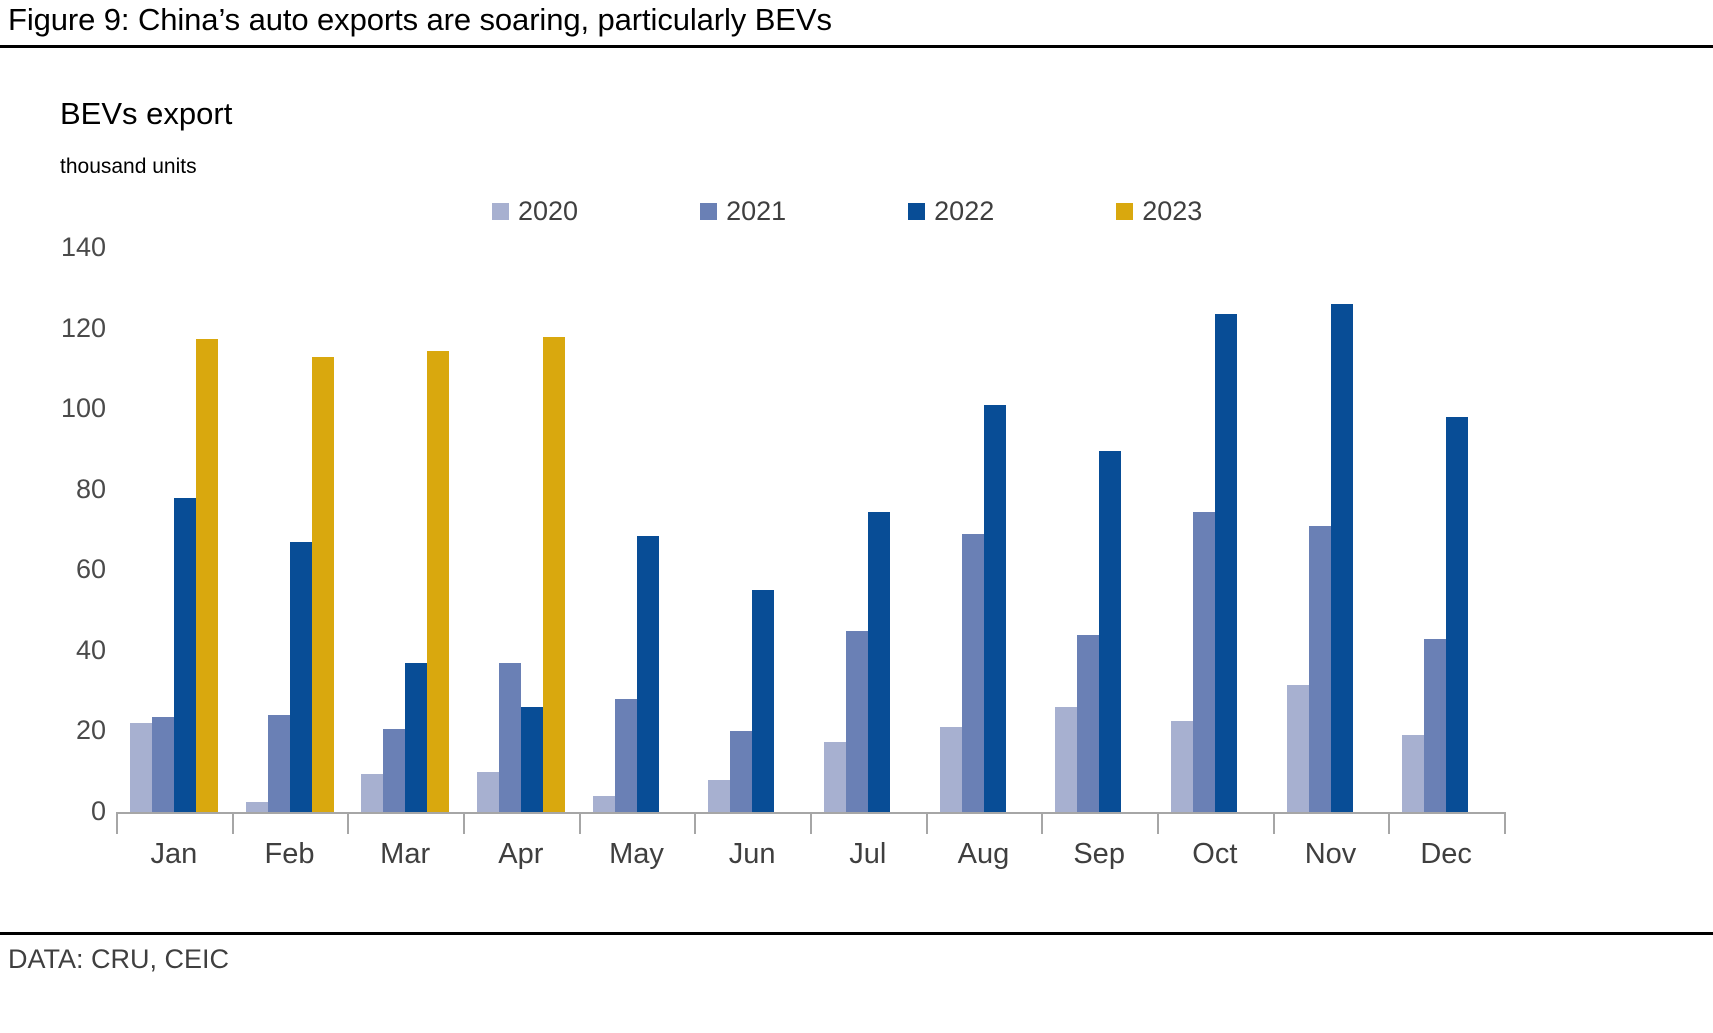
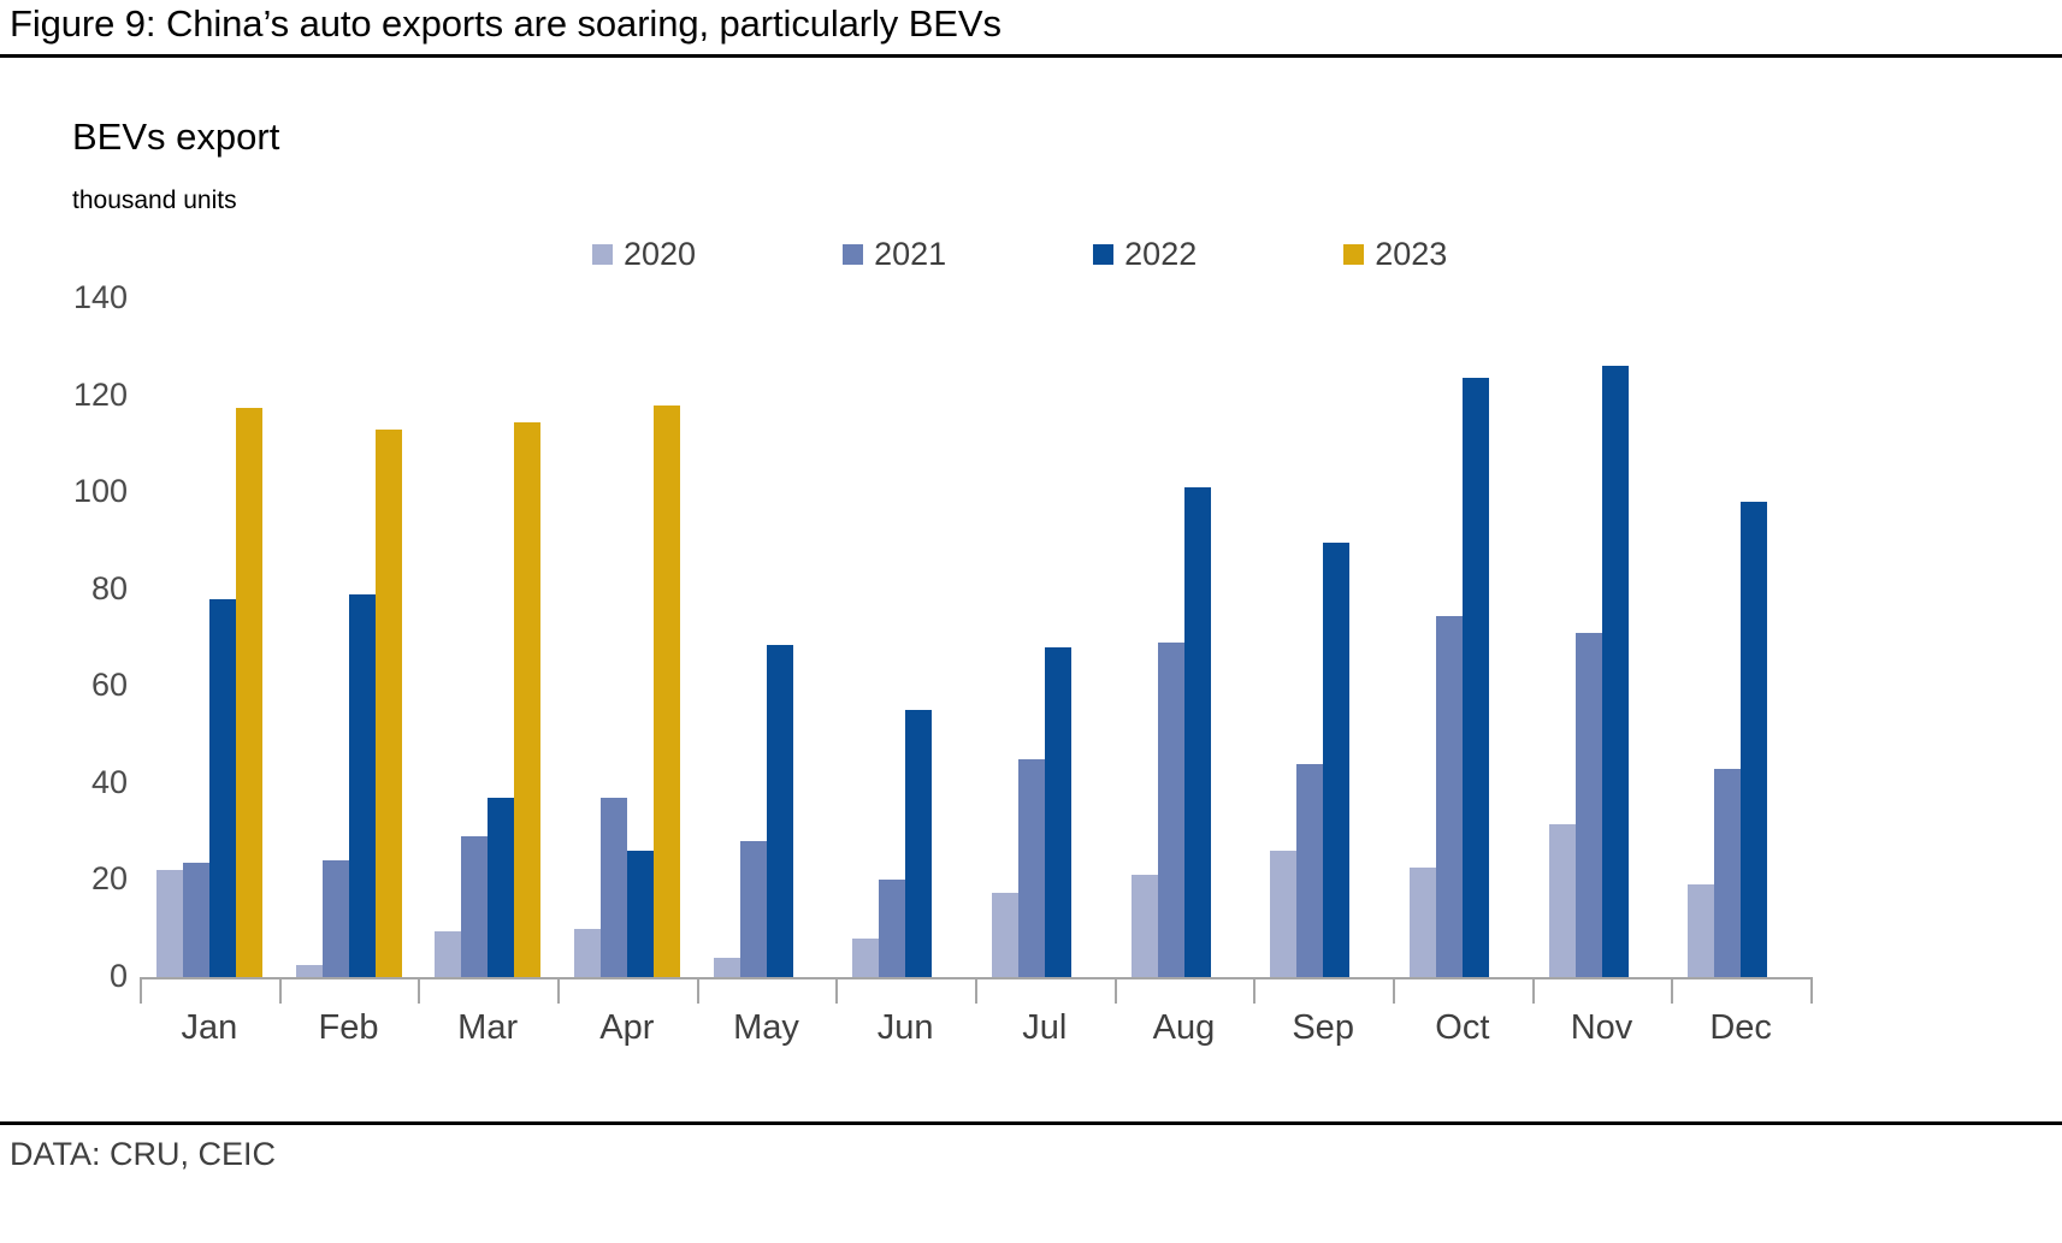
2022/Feb: 67 -> 79
2021/Mar: 20 -> 29
2022/Jul: 74 -> 68
